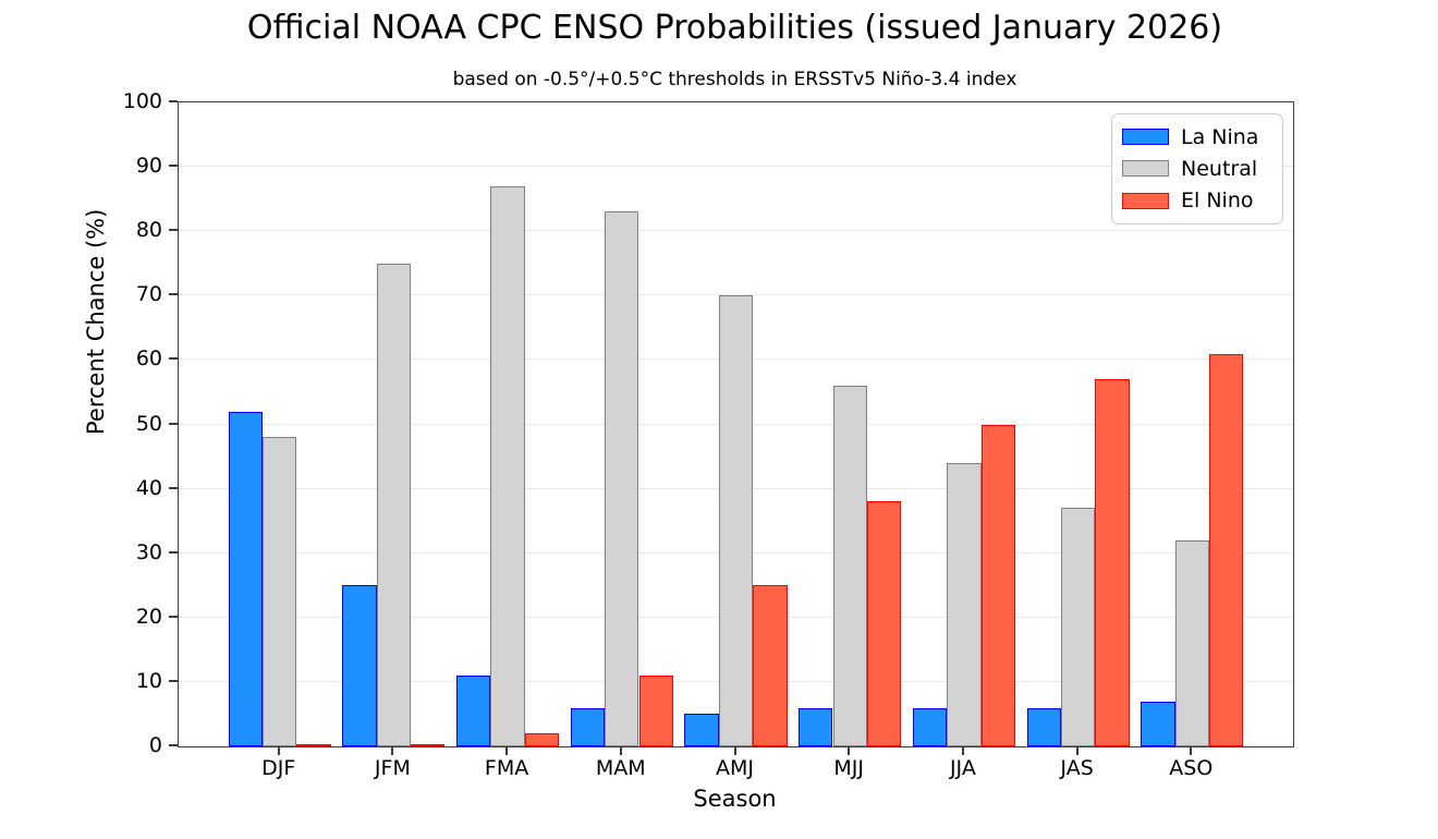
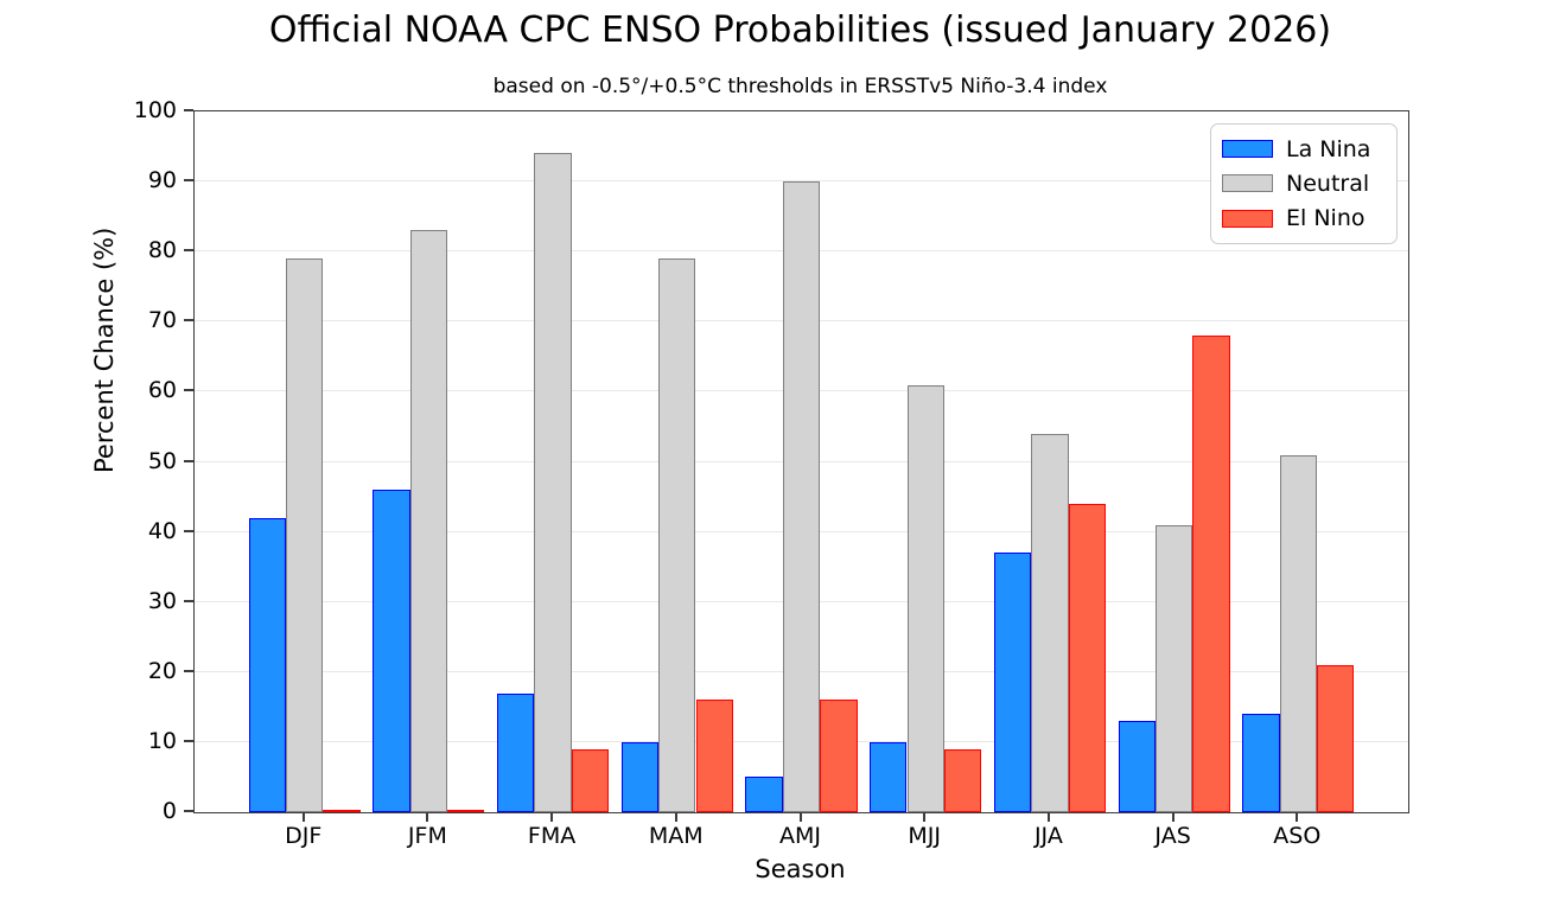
La Nina/DJF: 52 -> 42
Neutral/DJF: 48 -> 79
La Nina/JFM: 25 -> 46
Neutral/JFM: 75 -> 83
La Nina/FMA: 11 -> 17
Neutral/FMA: 87 -> 94
El Nino/FMA: 2 -> 9
La Nina/MAM: 6 -> 10
Neutral/MAM: 83 -> 79
El Nino/MAM: 11 -> 16
Neutral/AMJ: 70 -> 90
El Nino/AMJ: 25 -> 16
La Nina/MJJ: 6 -> 10
Neutral/MJJ: 56 -> 61
El Nino/MJJ: 38 -> 9
La Nina/JJA: 6 -> 37
Neutral/JJA: 44 -> 54
El Nino/JJA: 50 -> 44
La Nina/JAS: 6 -> 13
Neutral/JAS: 37 -> 41
El Nino/JAS: 57 -> 68
La Nina/ASO: 7 -> 14
Neutral/ASO: 32 -> 51
El Nino/ASO: 61 -> 21
